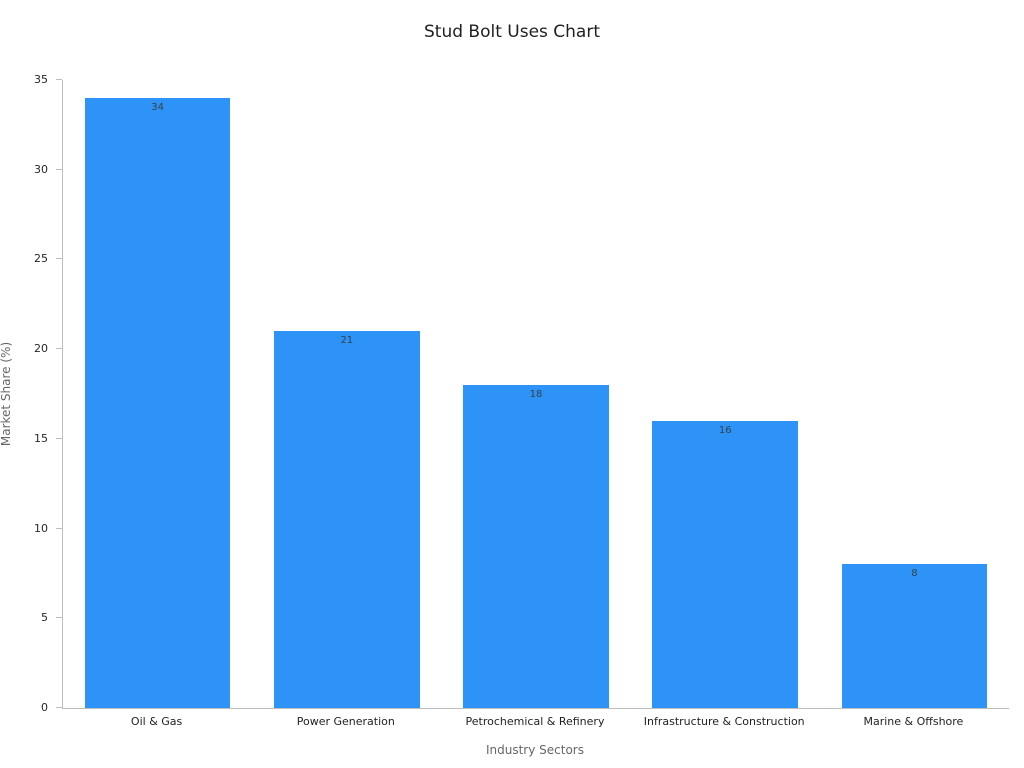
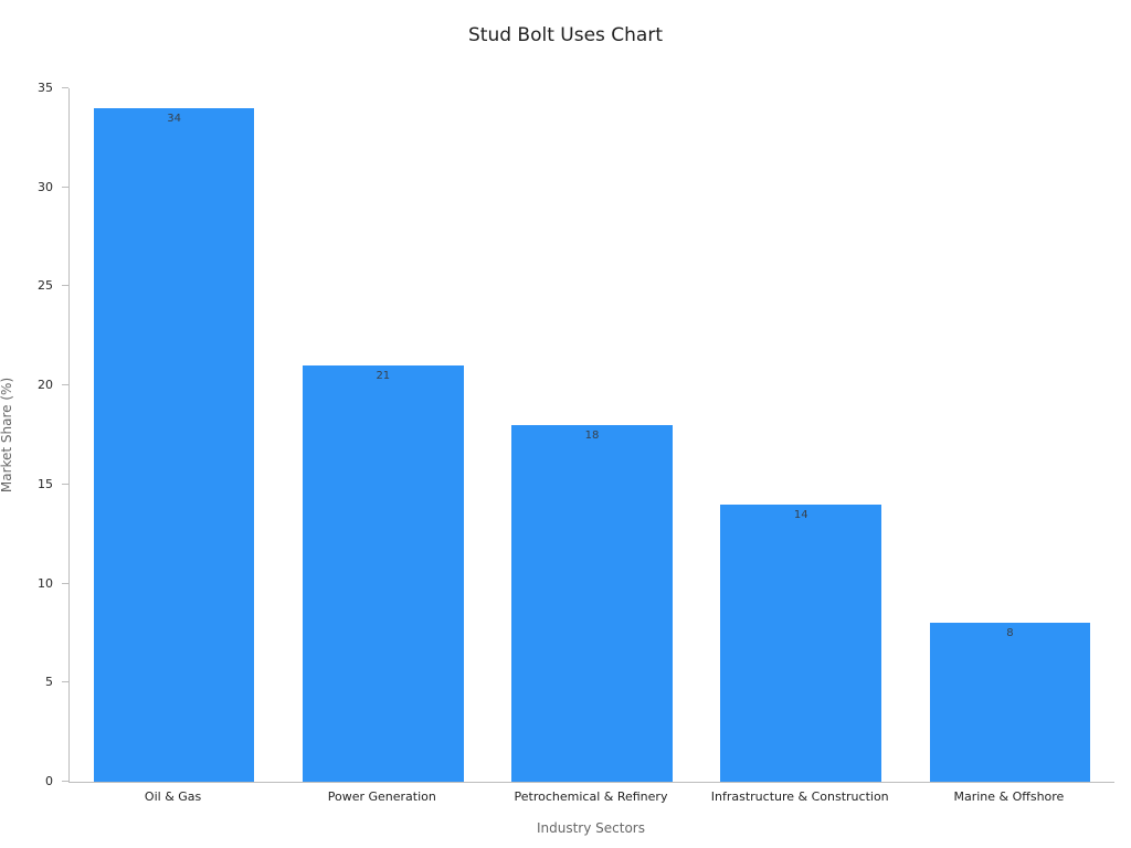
Infrastructure & Construction: 16 -> 14
